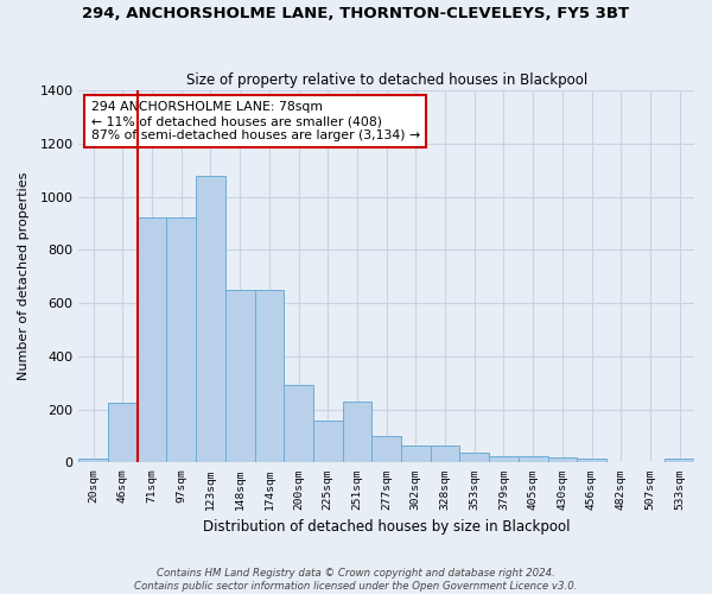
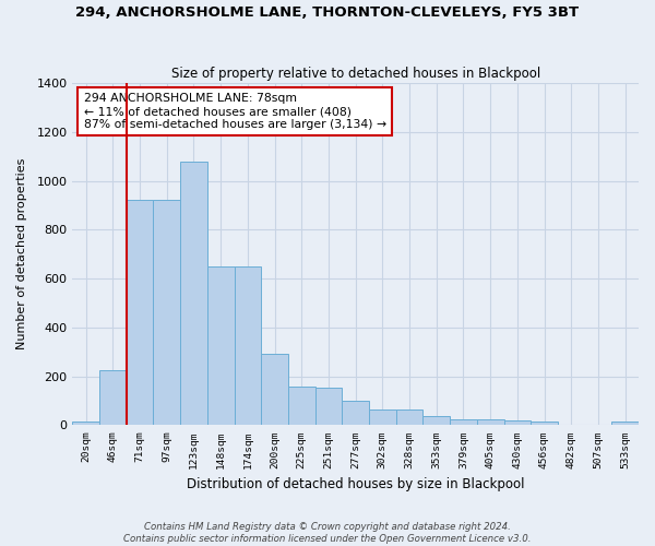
251sqm: 230 -> 155
